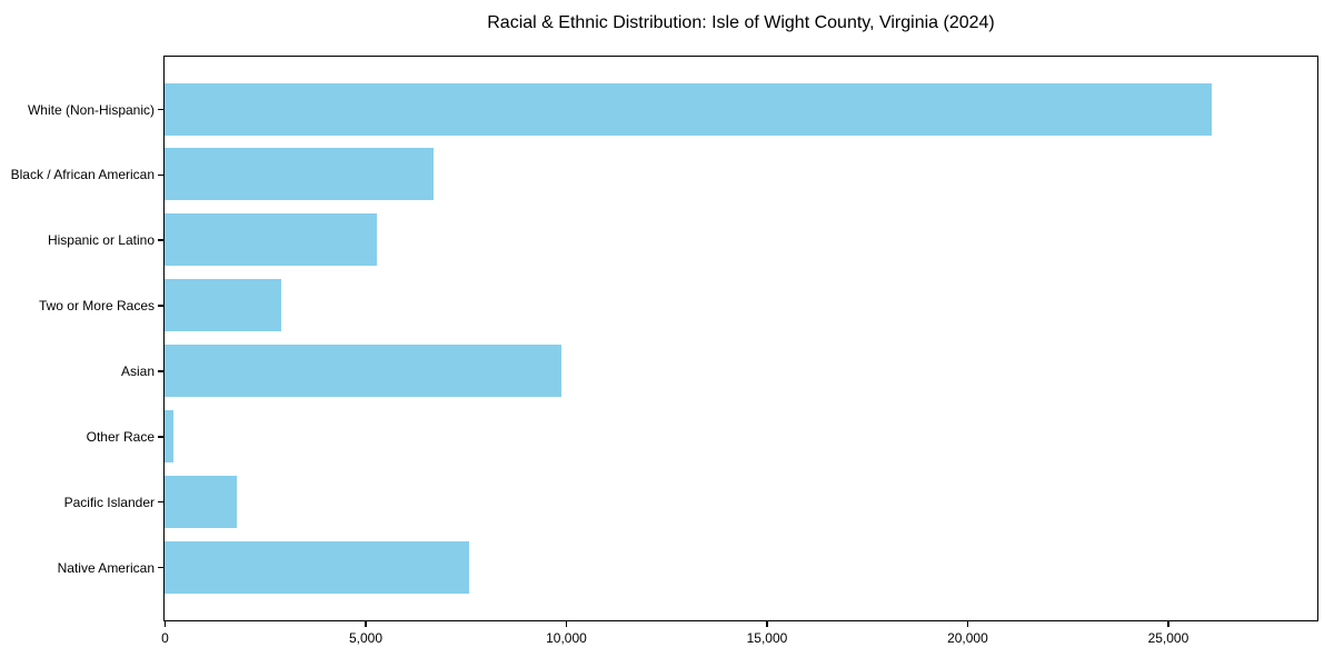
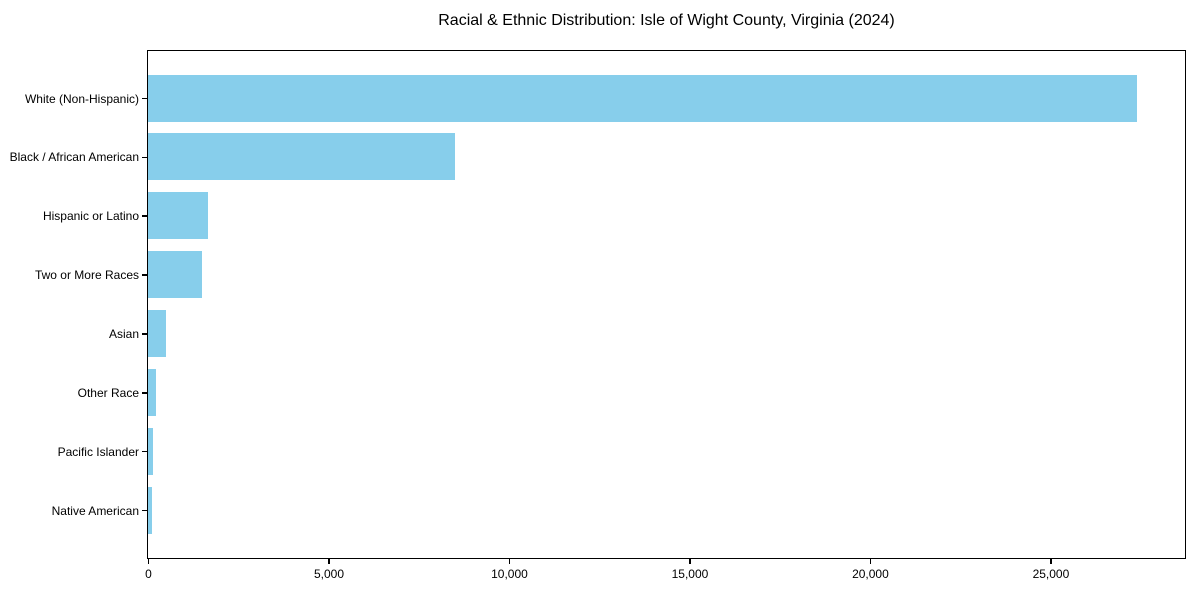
White (Non-Hispanic): 26100 -> 27400
Black / African American: 6700 -> 8500
Hispanic or Latino: 5300 -> 1600
Two or More Races: 2900 -> 1500
Asian: 9900 -> 500
Pacific Islander: 1800 -> 100
Native American: 7600 -> 100
